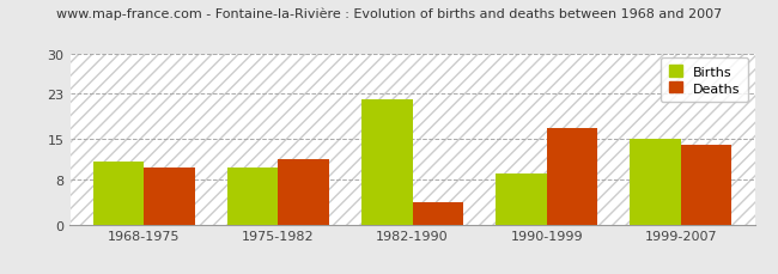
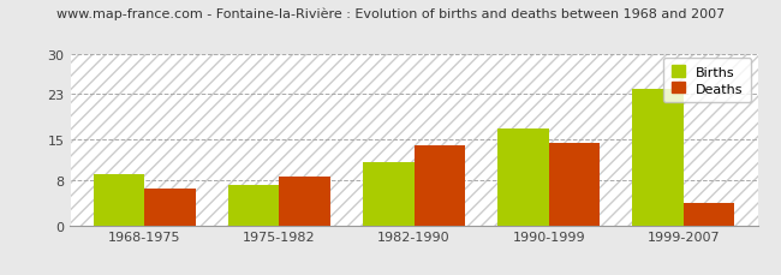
Births/1968-1975: 11 -> 9
Deaths/1968-1975: 10.0 -> 6.5
Births/1975-1982: 10 -> 7
Deaths/1975-1982: 11.5 -> 8.5
Births/1982-1990: 22 -> 11
Deaths/1982-1990: 4.0 -> 14.0
Births/1990-1999: 9 -> 17
Deaths/1990-1999: 17.0 -> 14.5
Births/1999-2007: 15 -> 24
Deaths/1999-2007: 14.0 -> 4.0
